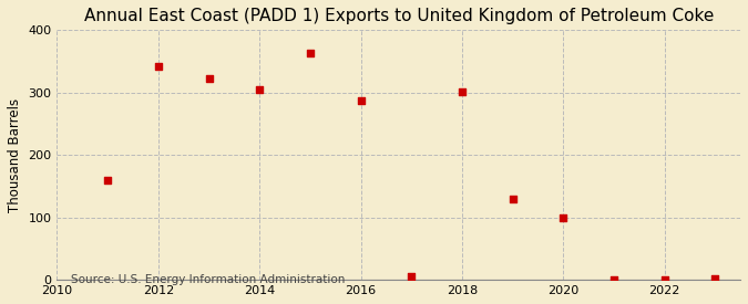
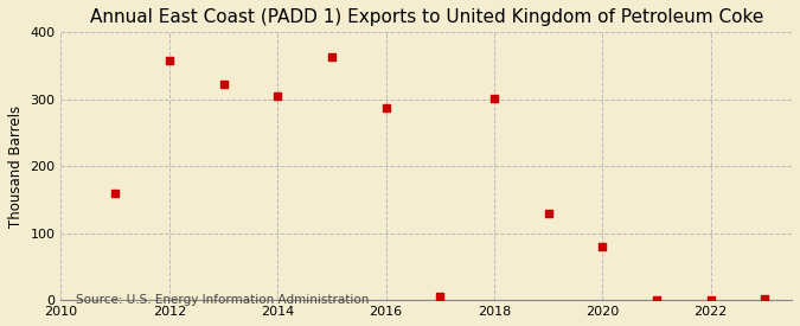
2012: 342 -> 358
2020: 100 -> 80
